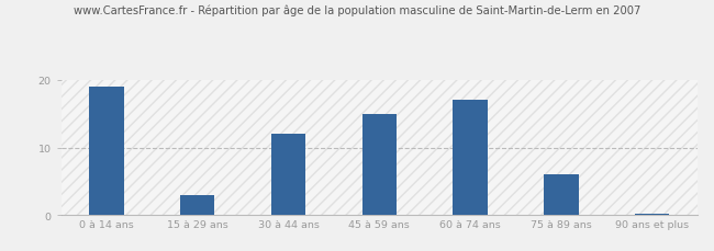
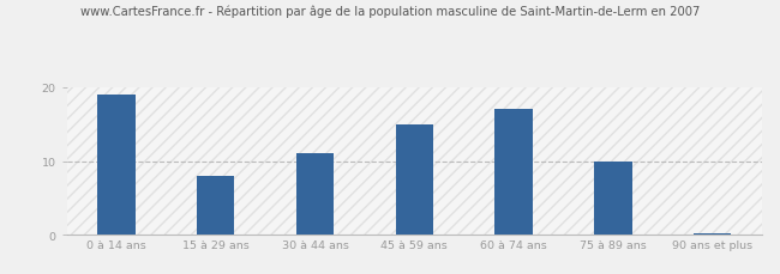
15 à 29 ans: 3.0 -> 8.0
30 à 44 ans: 12.0 -> 11.0
75 à 89 ans: 6.0 -> 10.0
